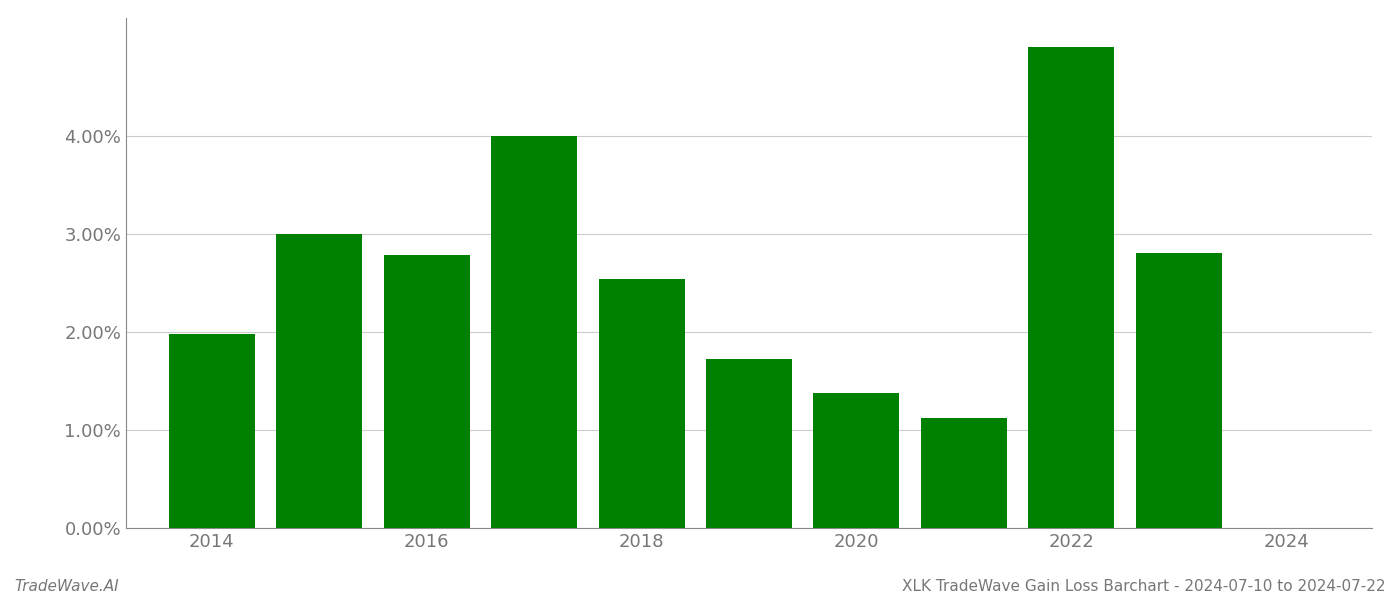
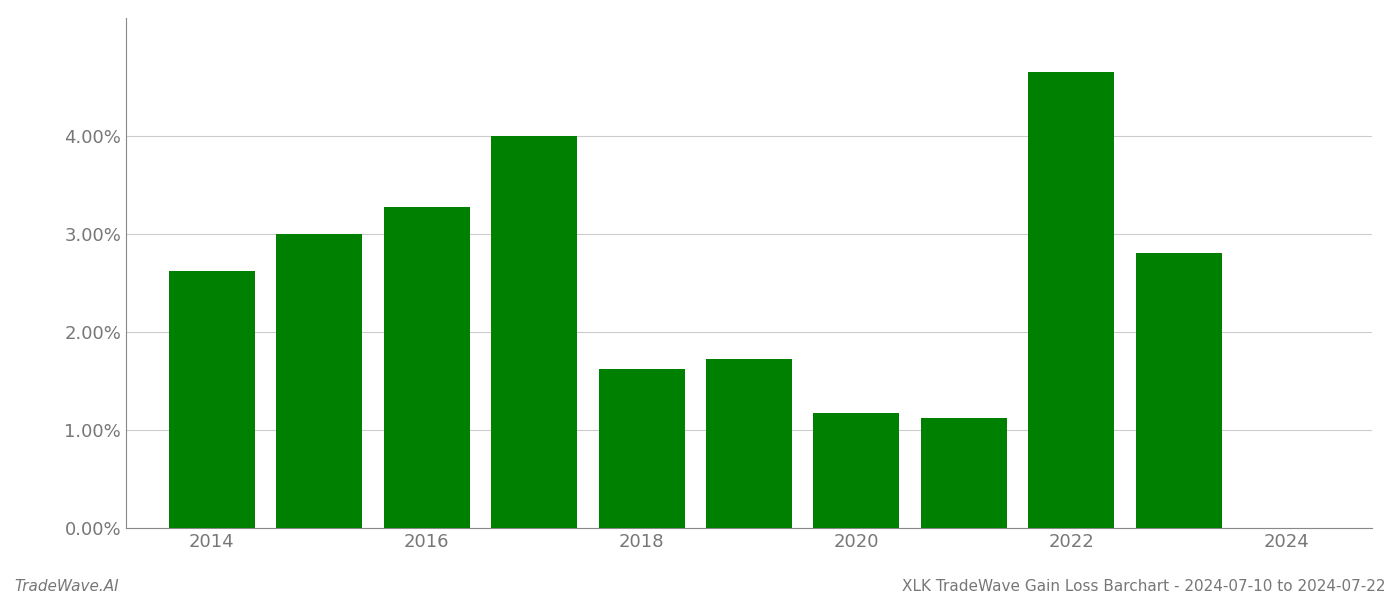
2014: 1.98% -> 2.62%
2016: 2.78% -> 3.27%
2018: 2.54% -> 1.62%
2020: 1.38% -> 1.17%
2022: 4.90% -> 4.65%
